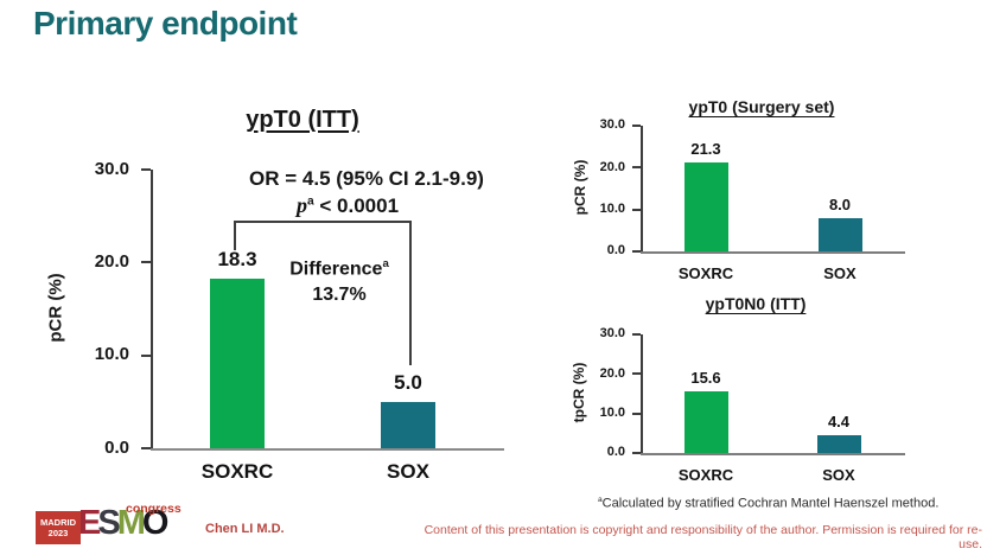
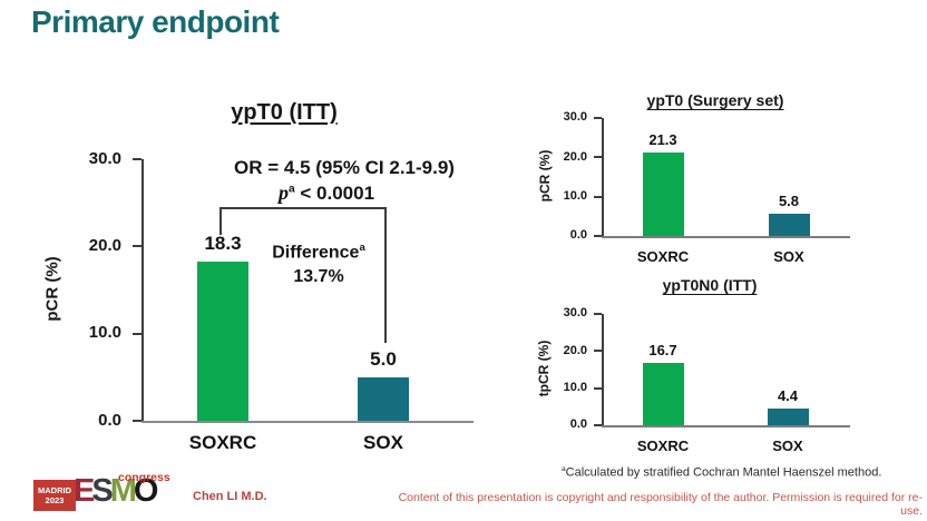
ypT0 (Surgery set)/SOX: 8.0 -> 5.8
ypT0N0 (ITT)/SOXRC: 15.6 -> 16.7
